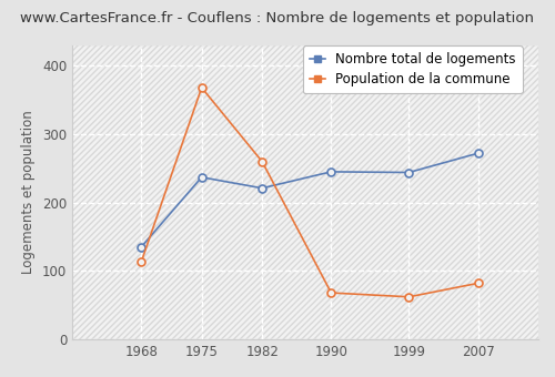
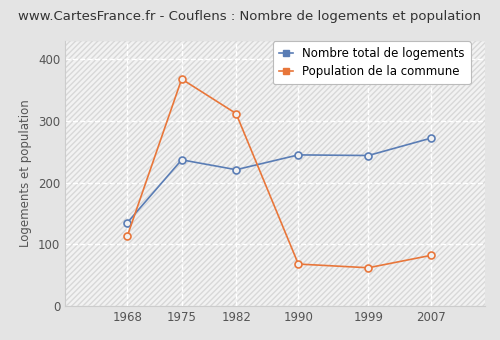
Population de la commune/1982: 260 -> 312
